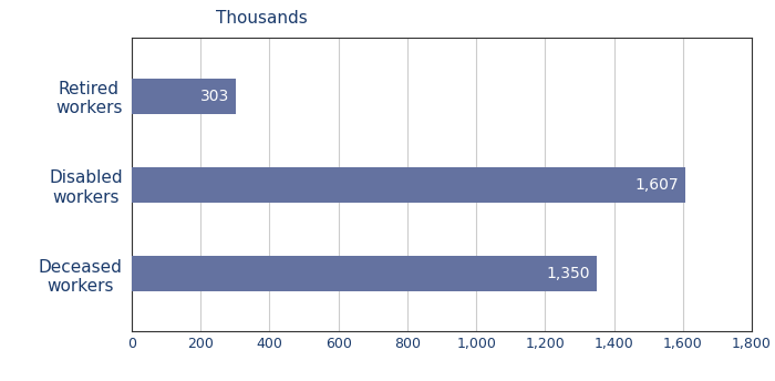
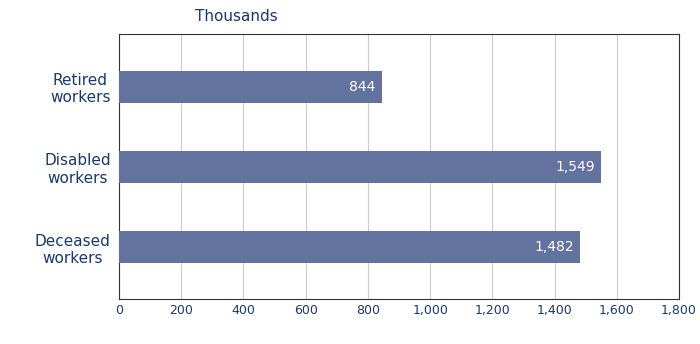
Retired workers: 303 -> 844
Disabled workers: 1,607 -> 1,549
Deceased workers: 1,350 -> 1,482
